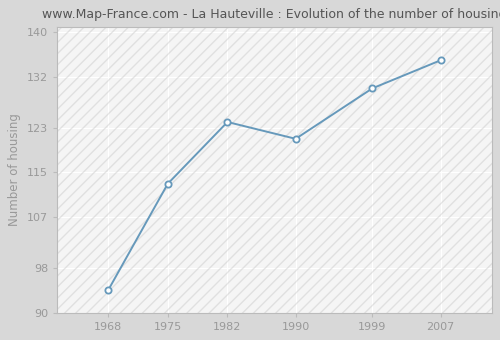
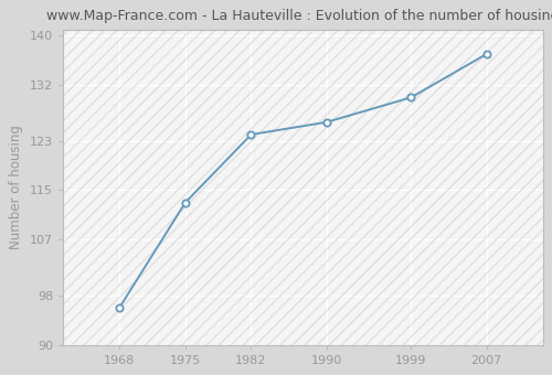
1968: 94 -> 96
1990: 121 -> 126
2007: 135 -> 137
